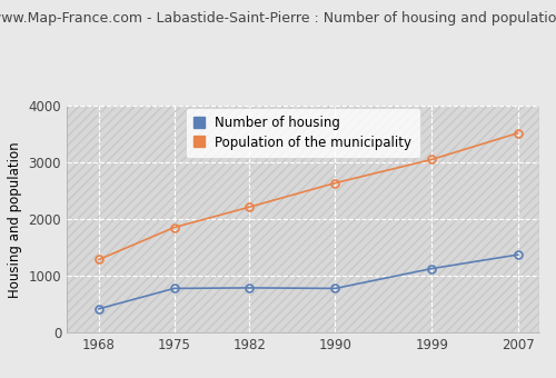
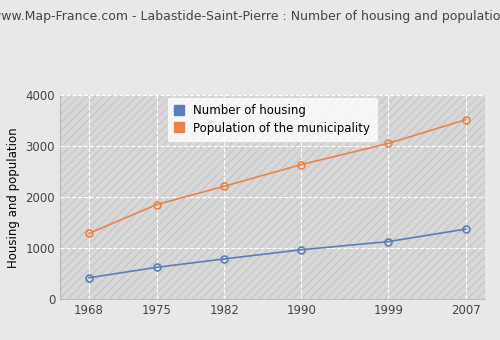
Number of housing/1975: 780 -> 620
Number of housing/1990: 780 -> 970
